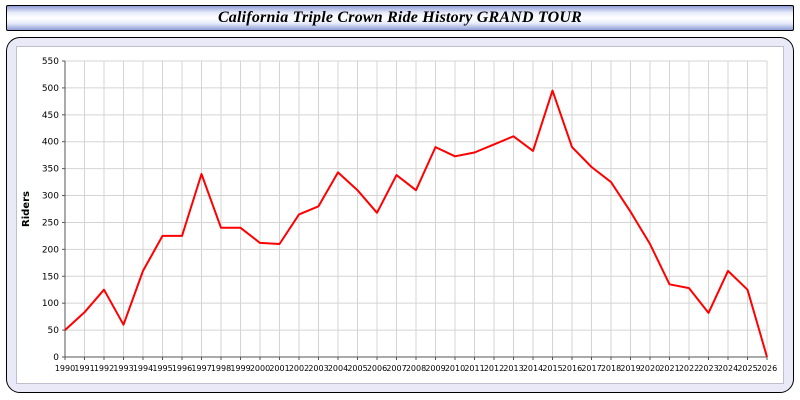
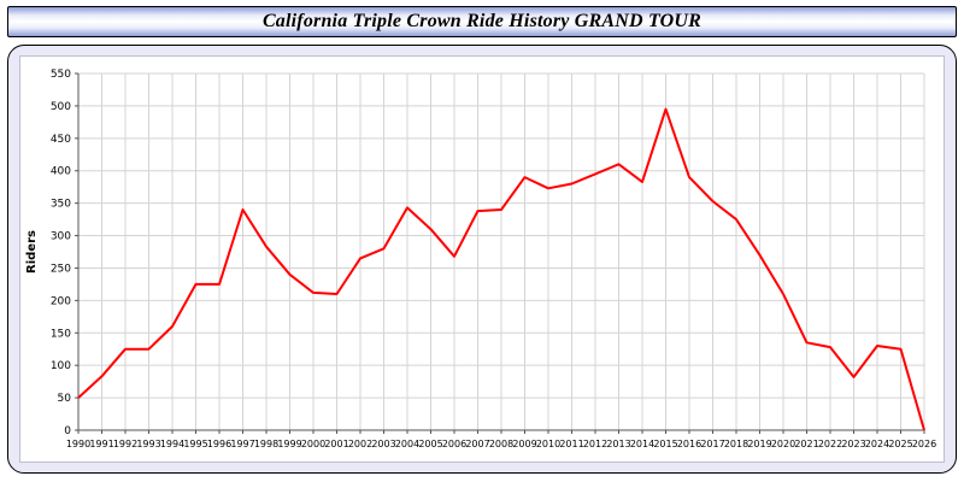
1993: 60 -> 120
1998: 240 -> 280
2008: 310 -> 340
2024: 160 -> 130
